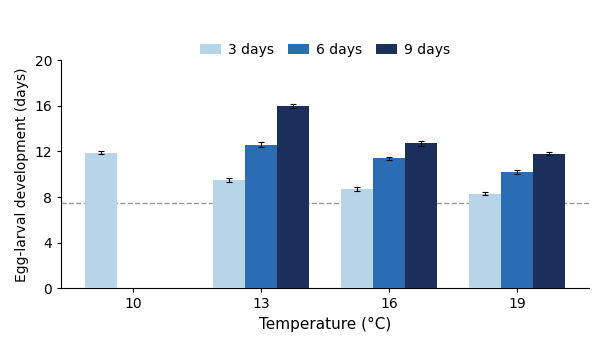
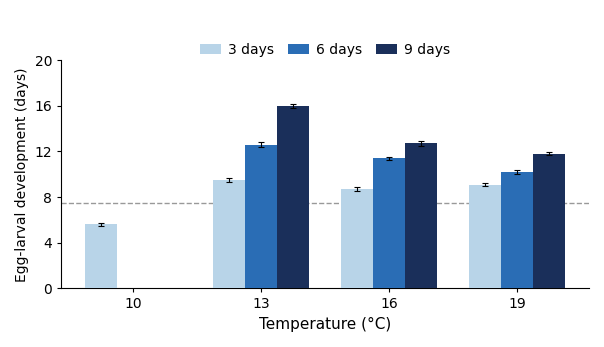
3 days/10: 11.9 -> 5.6
3 days/19: 8.3 -> 9.1
